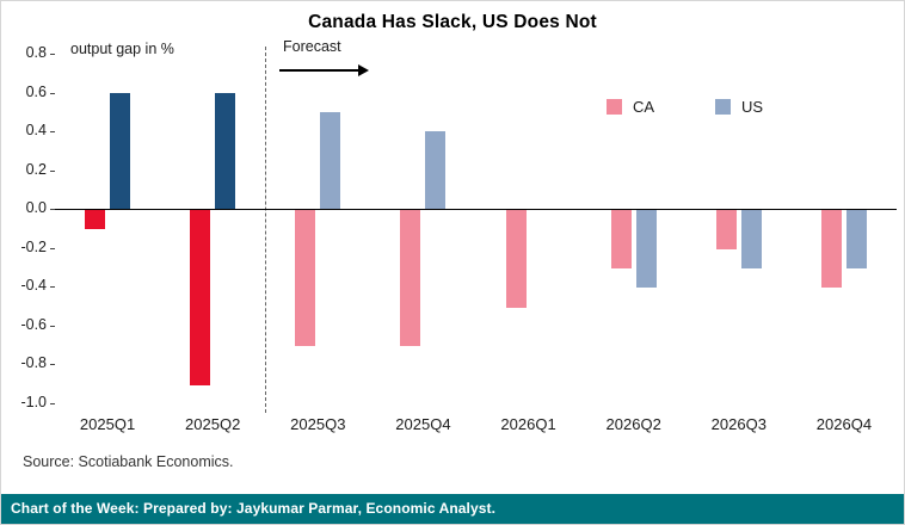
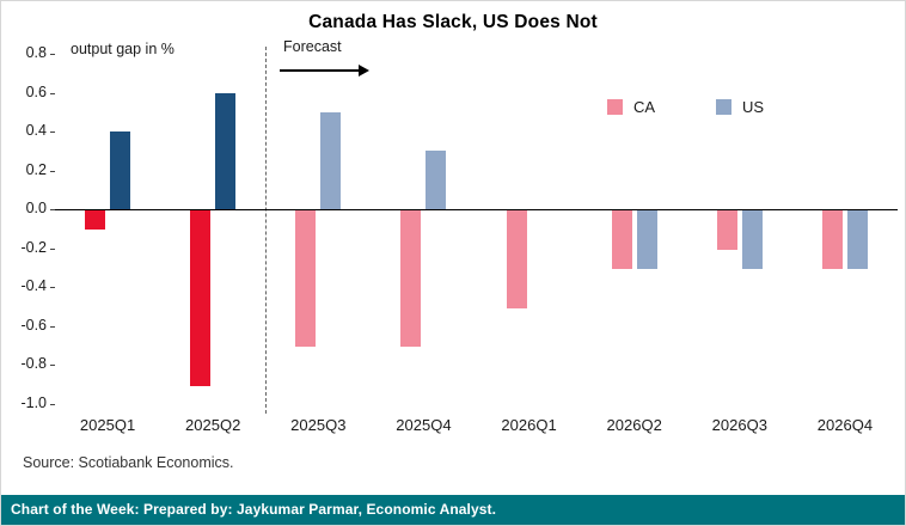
US/2025Q1: 0.6 -> 0.4
US/2025Q4: 0.4 -> 0.3
US/2026Q2: -0.4 -> -0.3
CA/2026Q4: -0.4 -> -0.3
